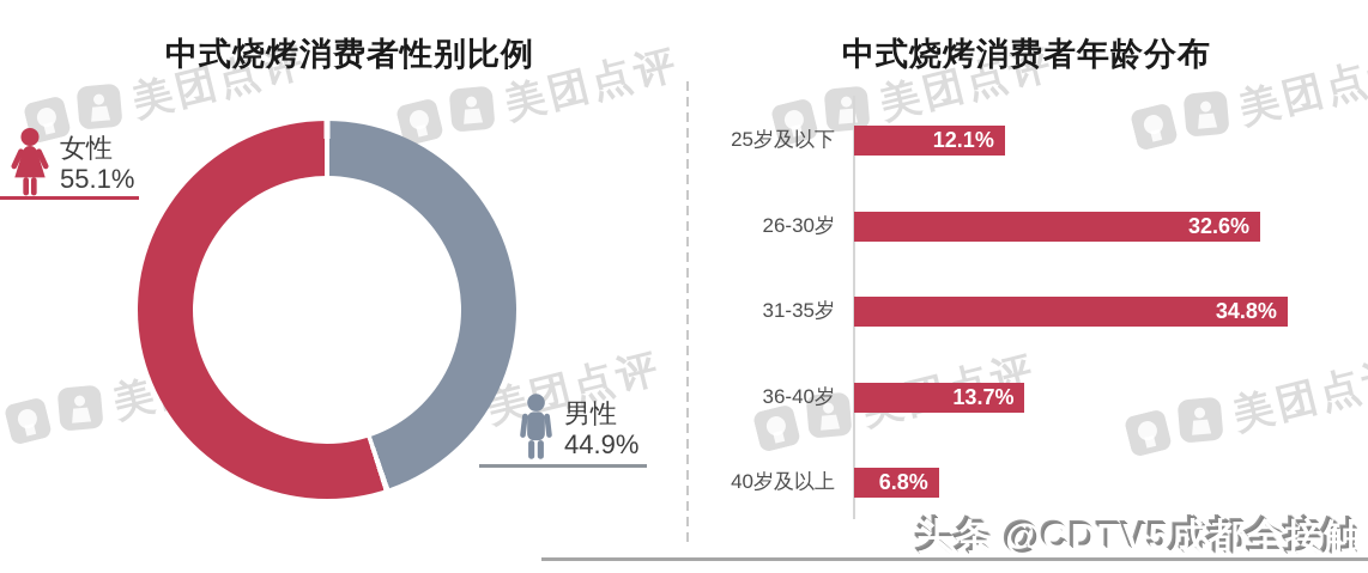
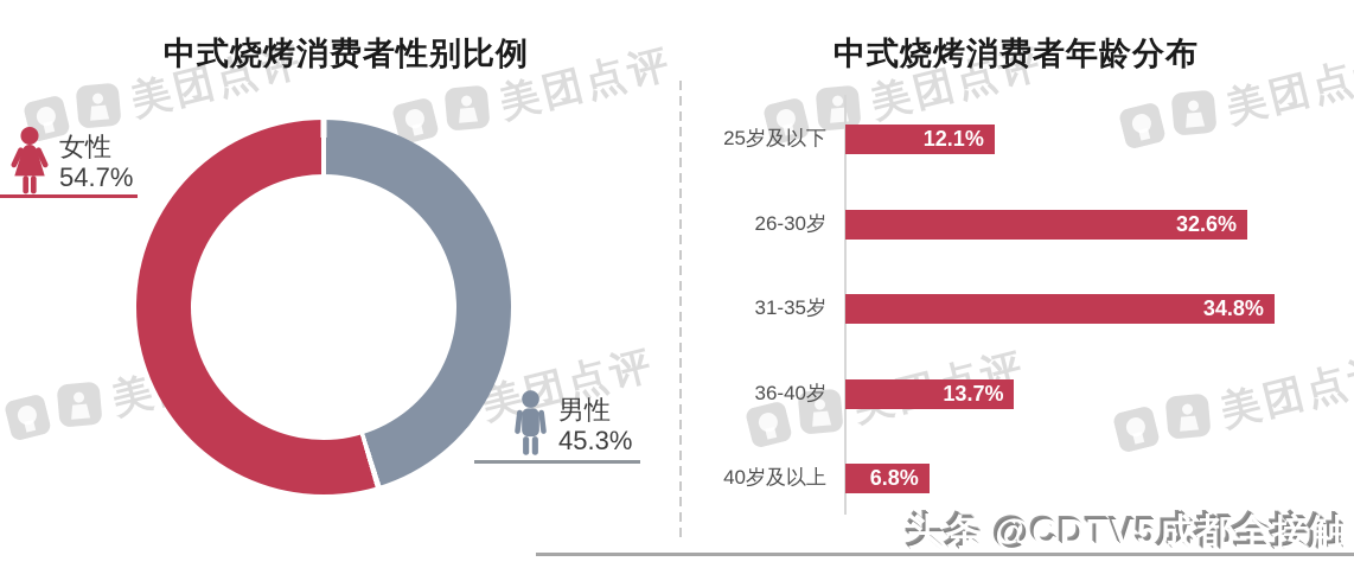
中式烧烤消费者性别比例/女性: 55.1% -> 54.7%
中式烧烤消费者性别比例/男性: 44.9% -> 45.3%
